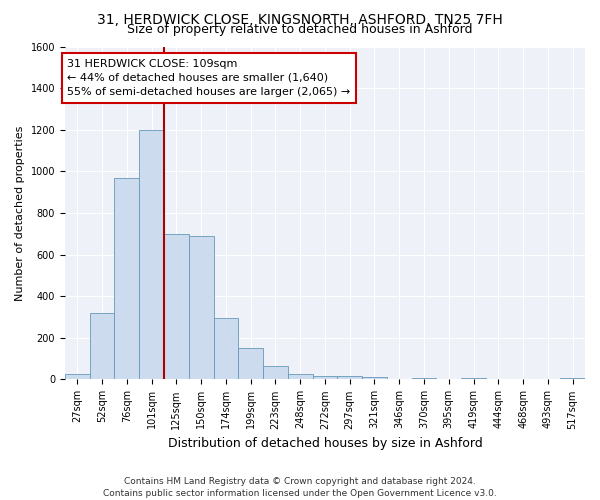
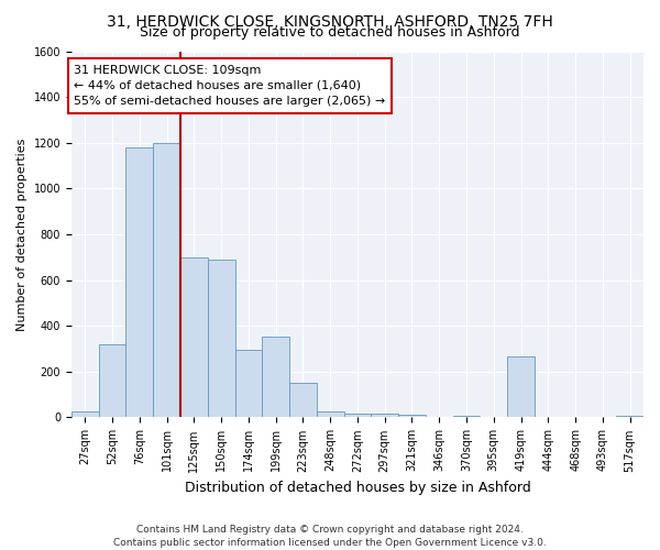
76sqm: 970 -> 1180
199sqm: 150 -> 355
223sqm: 65 -> 150
419sqm: 8 -> 265
